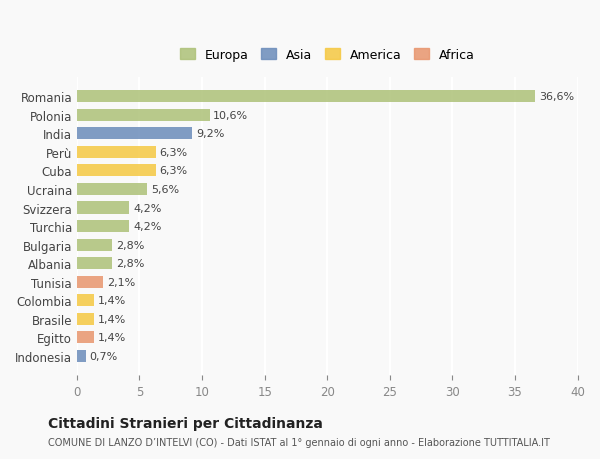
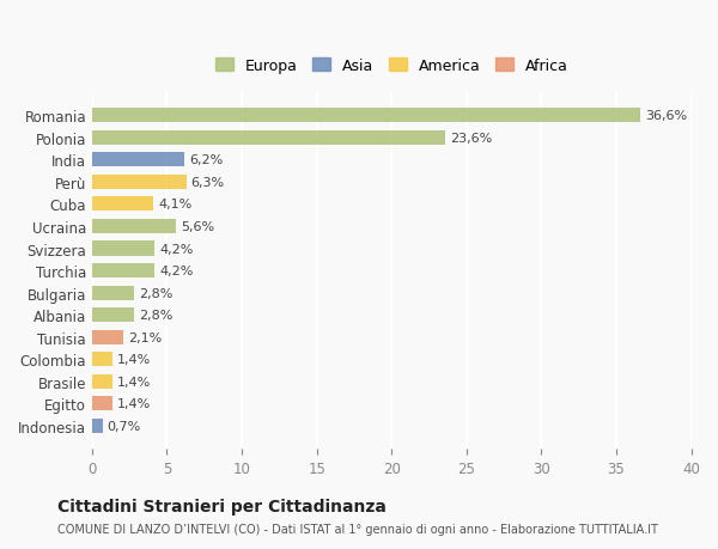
Polonia: 10,6% -> 23,6%
India: 9,2% -> 6,2%
Cuba: 6,3% -> 4,1%
